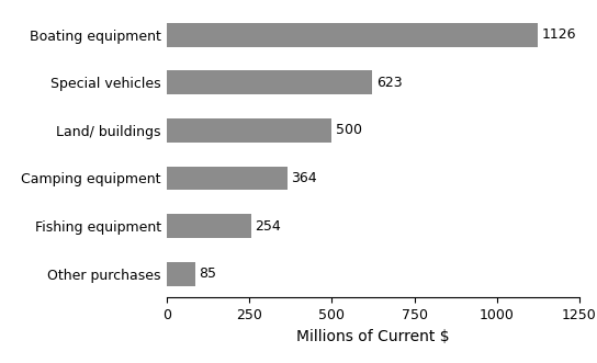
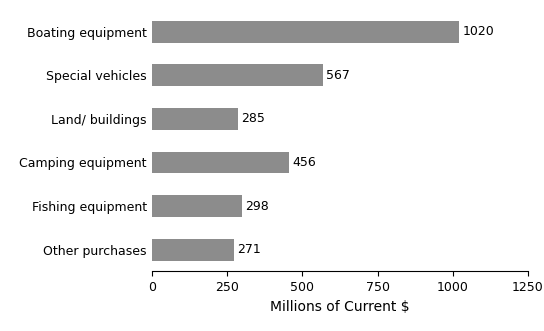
Boating equipment: 1126 -> 1020
Special vehicles: 623 -> 567
Land/ buildings: 500 -> 285
Camping equipment: 364 -> 456
Fishing equipment: 254 -> 298
Other purchases: 85 -> 271
